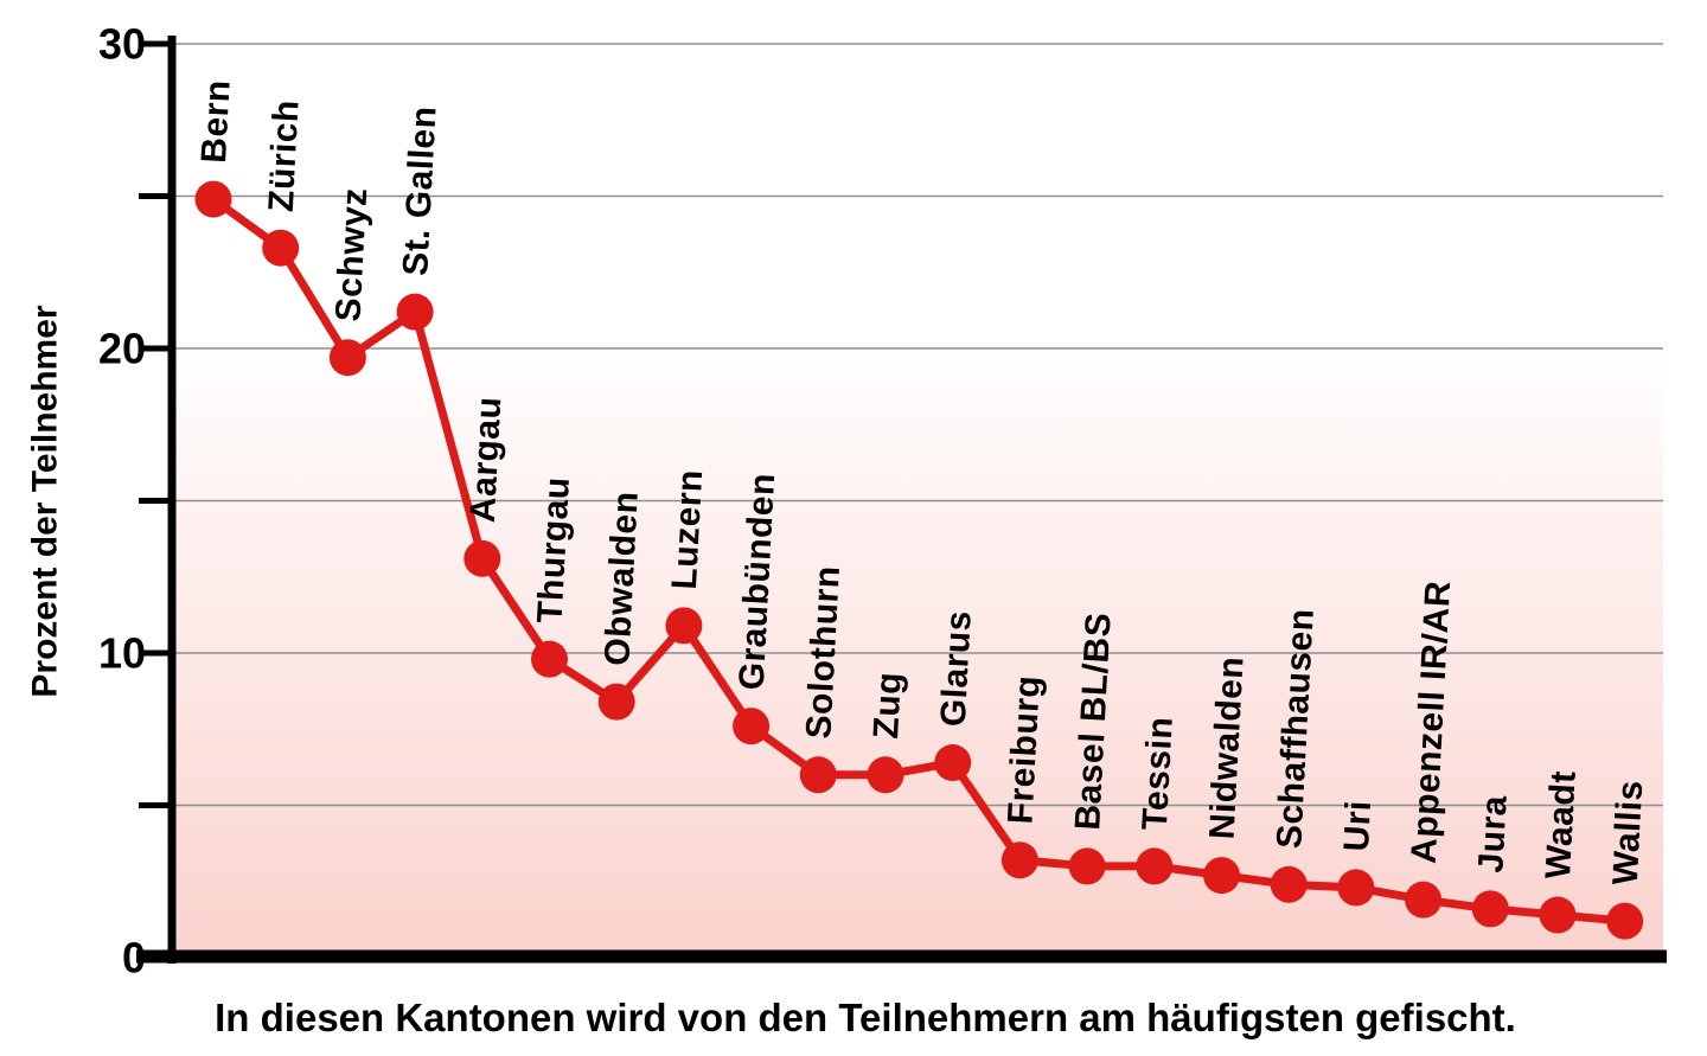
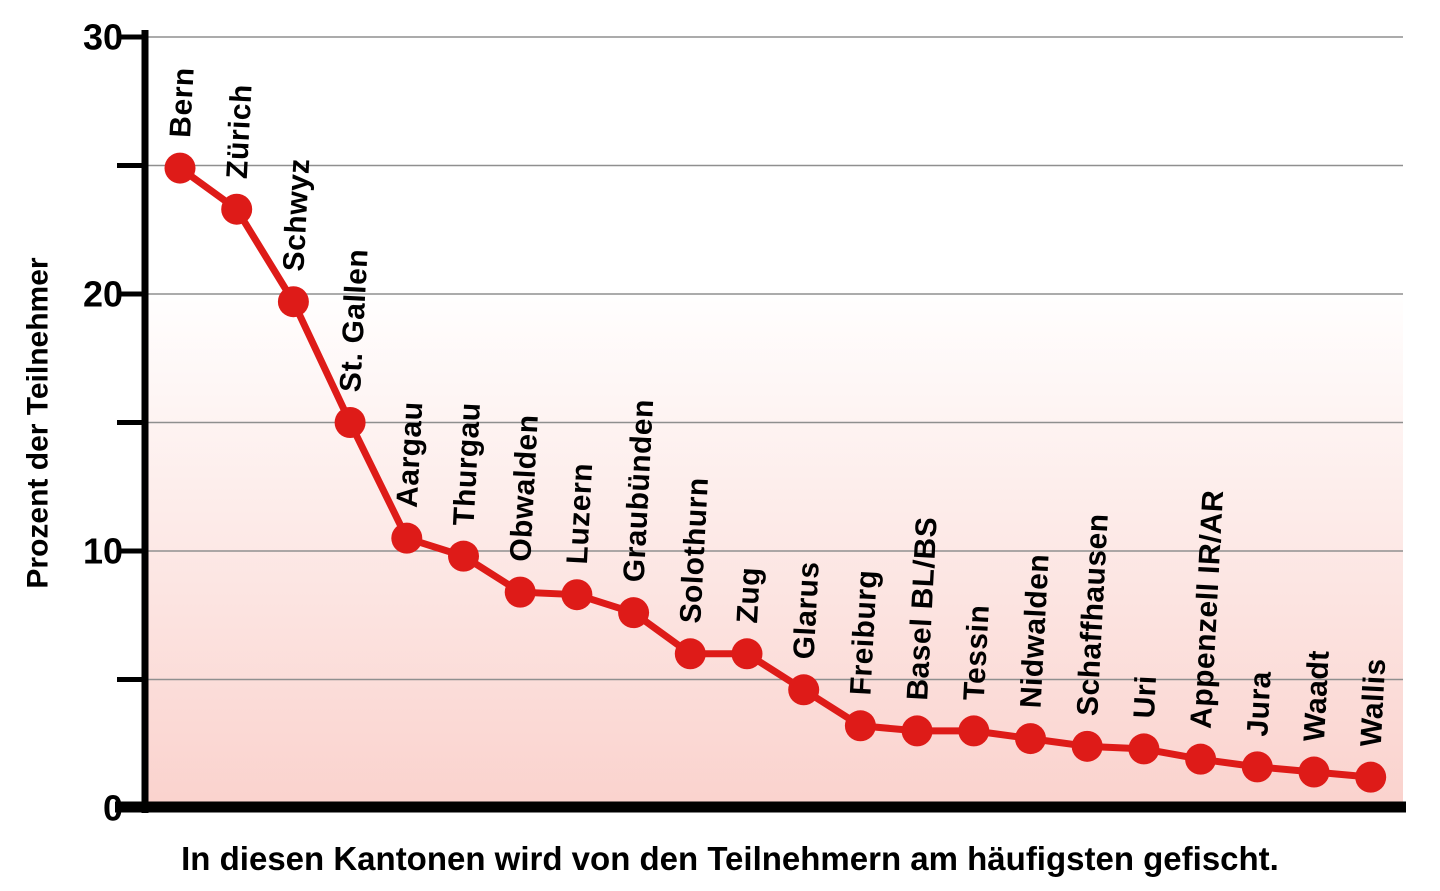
St. Gallen: 21.2 -> 15.0
Aargau: 13.1 -> 10.5
Luzern: 10.9 -> 8.3
Glarus: 6.4 -> 4.6
